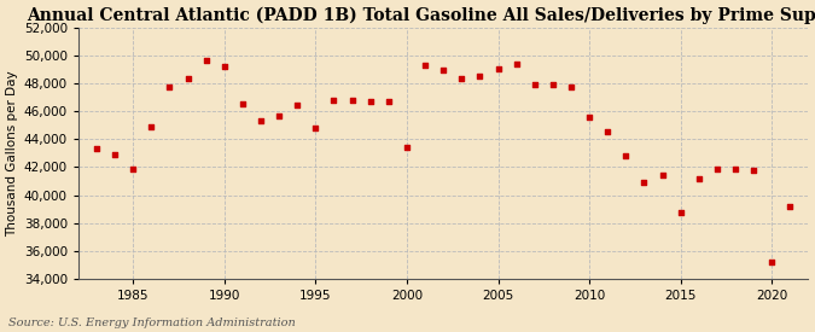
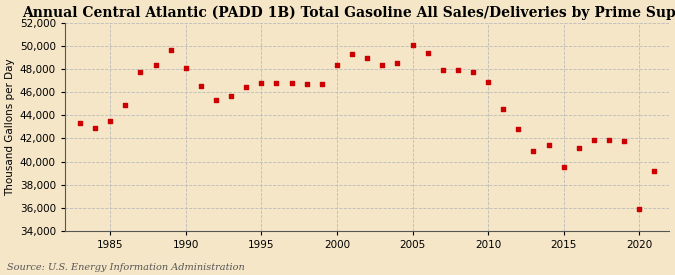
1985: 41,900 -> 43,500
1990: 49,200 -> 48,100
1995: 44,800 -> 46,800
2000: 43,400 -> 48,300
2005: 49,000 -> 50,100
2010: 45,600 -> 46,900
2015: 38,800 -> 39,500
2020: 35,200 -> 35,900
